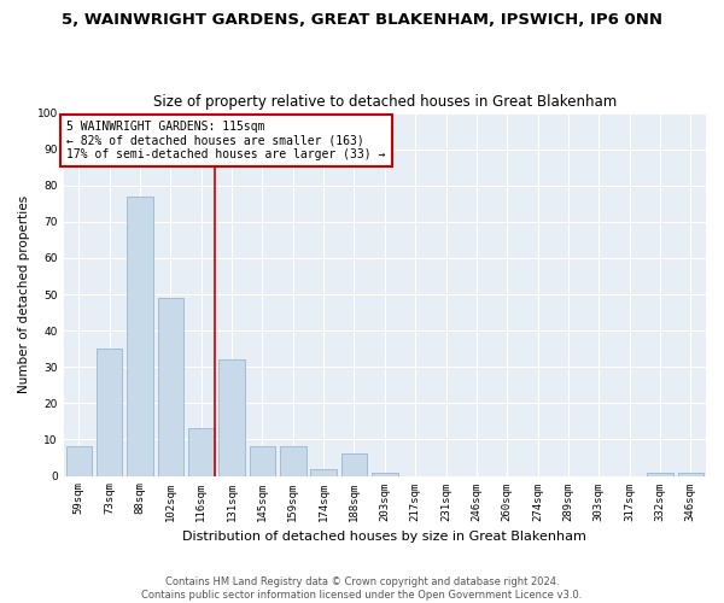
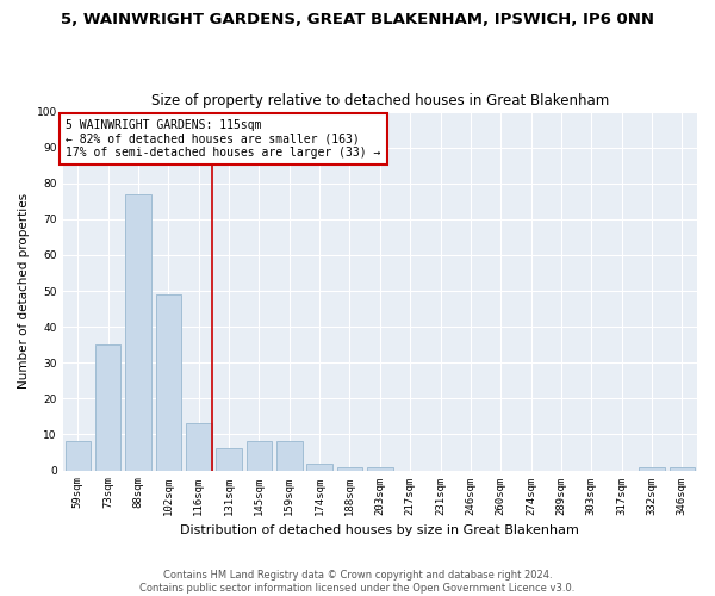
131sqm: 32 -> 6
188sqm: 6 -> 1
